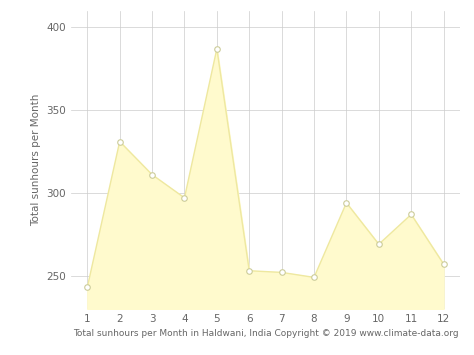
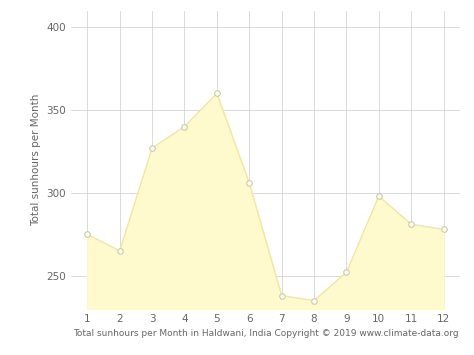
1: 243 -> 275
2: 331 -> 265
3: 311 -> 327
4: 297 -> 340
5: 387 -> 360
6: 253 -> 306
7: 252 -> 238
8: 249 -> 235
9: 294 -> 252
10: 269 -> 298
11: 287 -> 281
12: 257 -> 278
